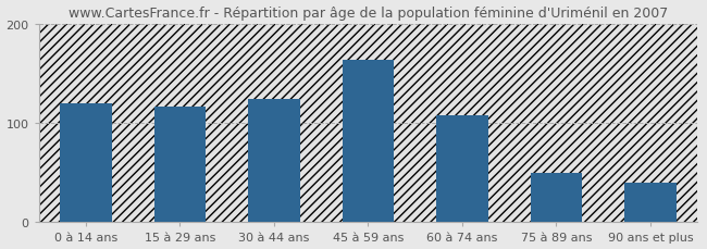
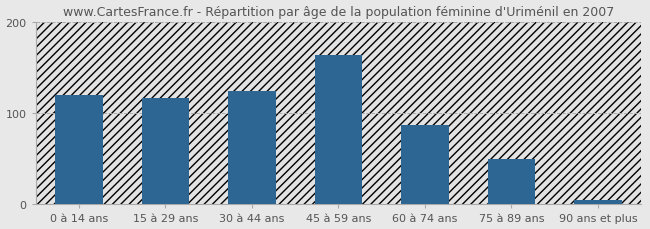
60 à 74 ans: 108 -> 87
90 ans et plus: 40 -> 5
